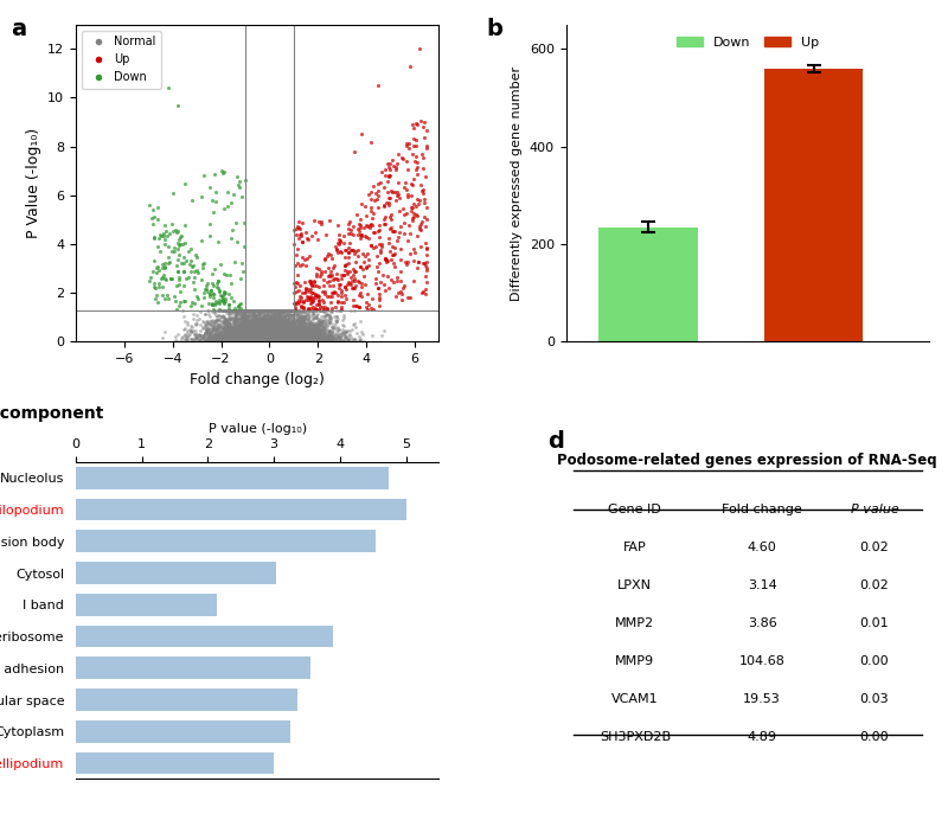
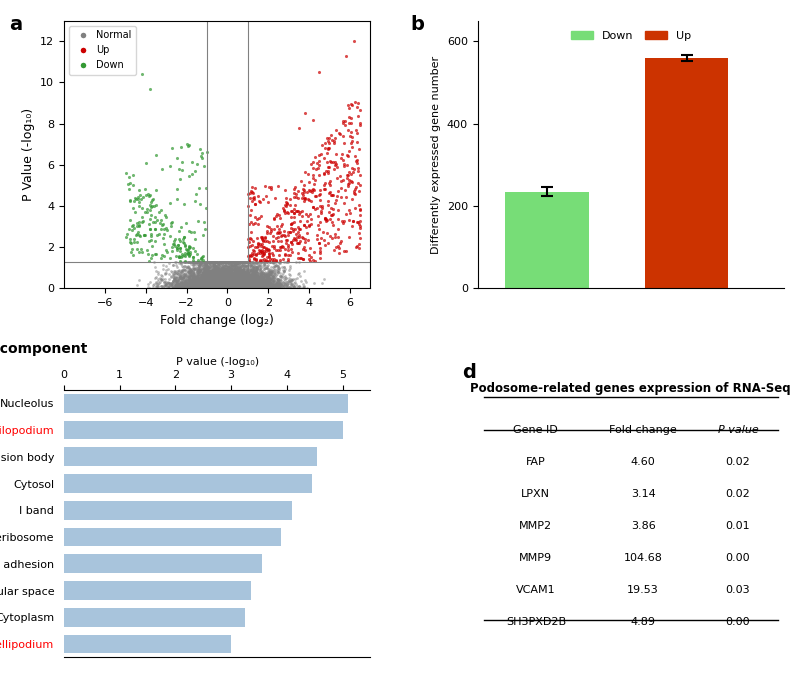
Nucleolus: 4.74 -> 5.10
Cytosol: 3.04 -> 4.45
I band: 2.14 -> 4.10
